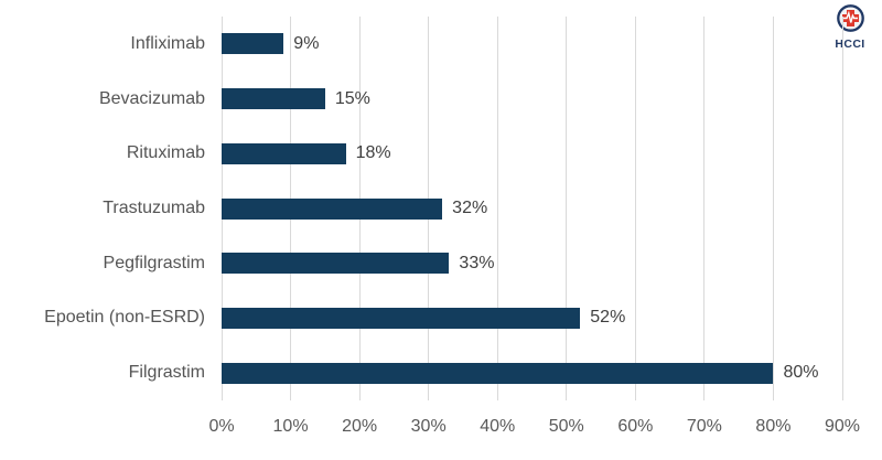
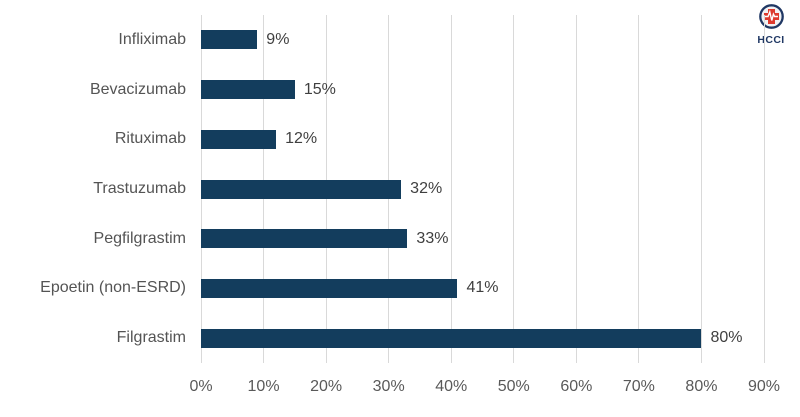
Rituximab: 18% -> 12%
Epoetin (non-ESRD): 52% -> 41%
